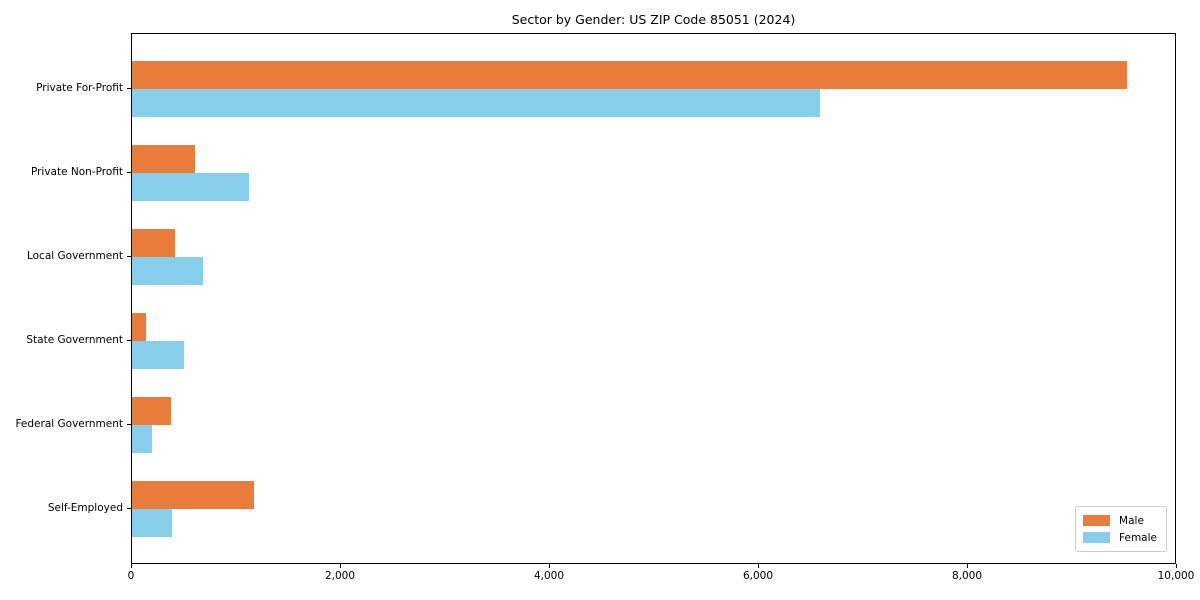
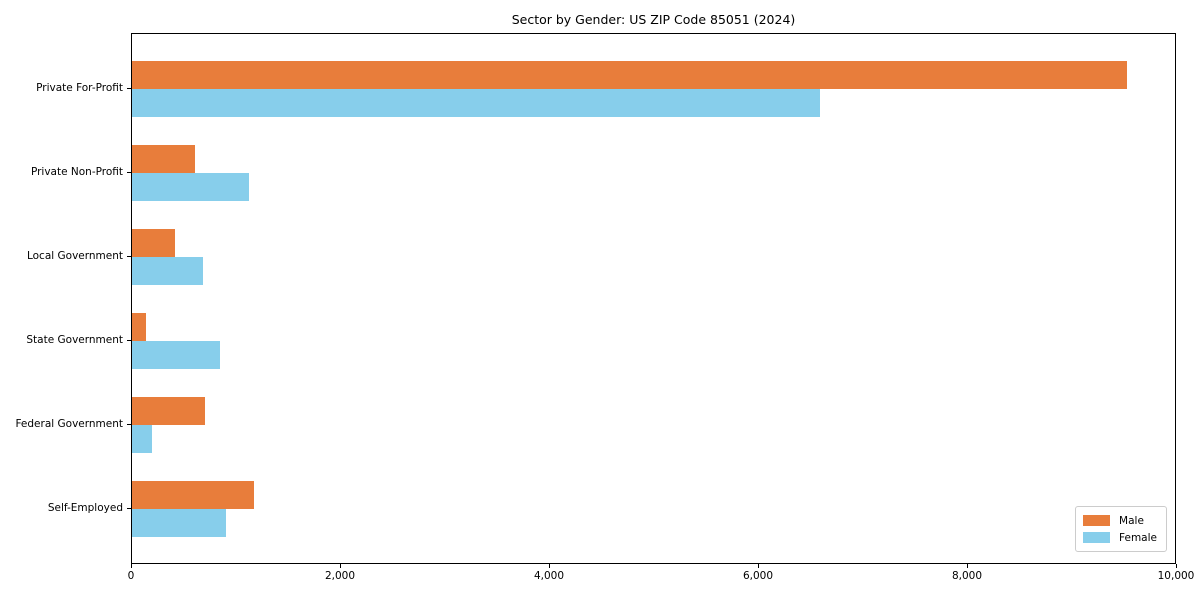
Female/State Government: 500 -> 840
Male/Federal Government: 370 -> 700
Female/Self-Employed: 380 -> 900
